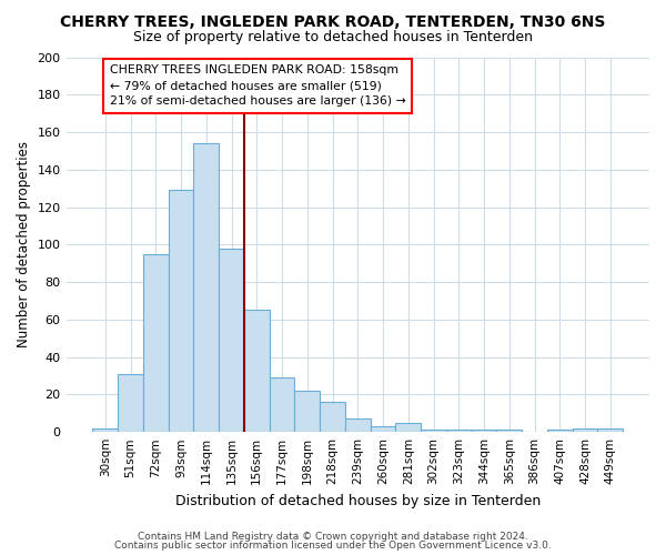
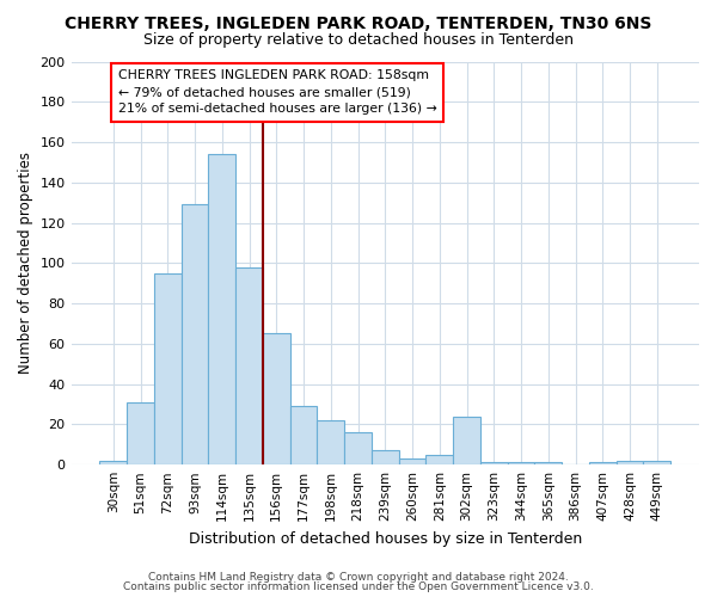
302sqm: 1 -> 24
